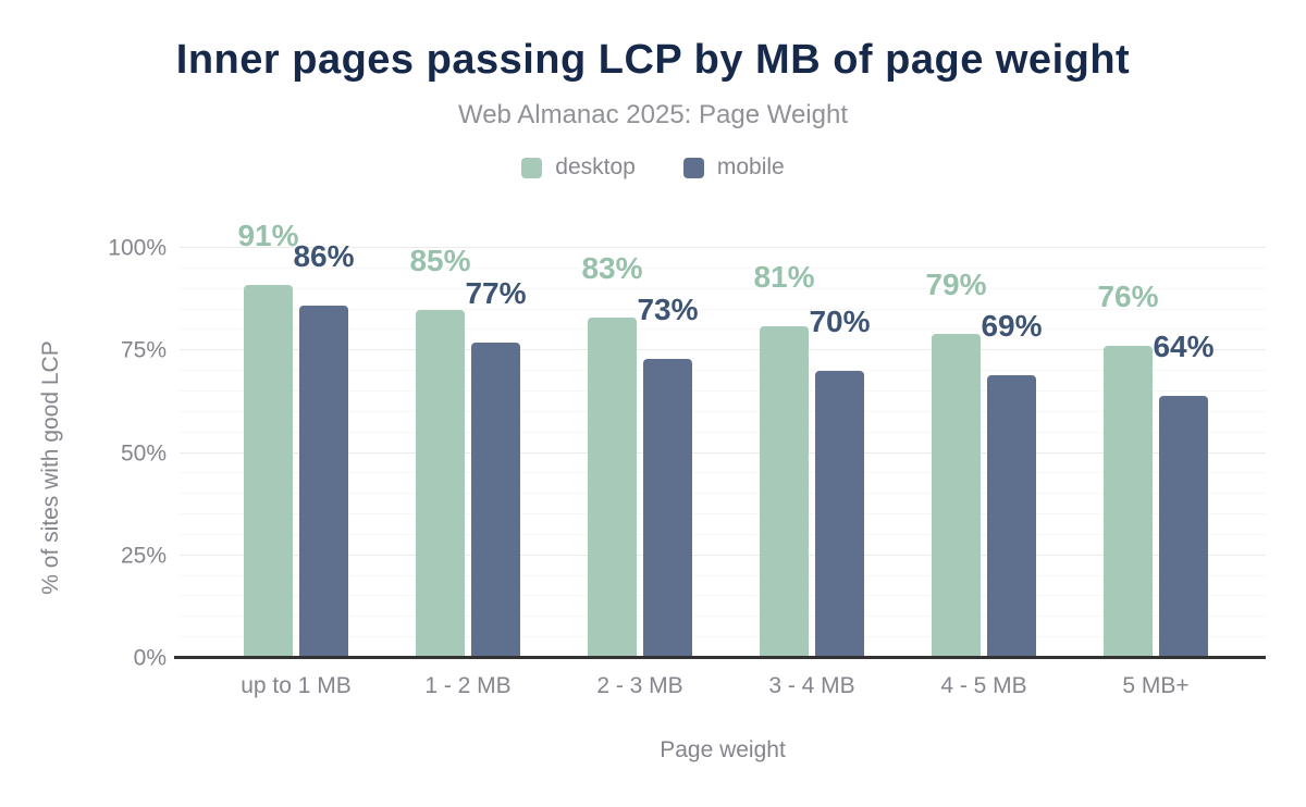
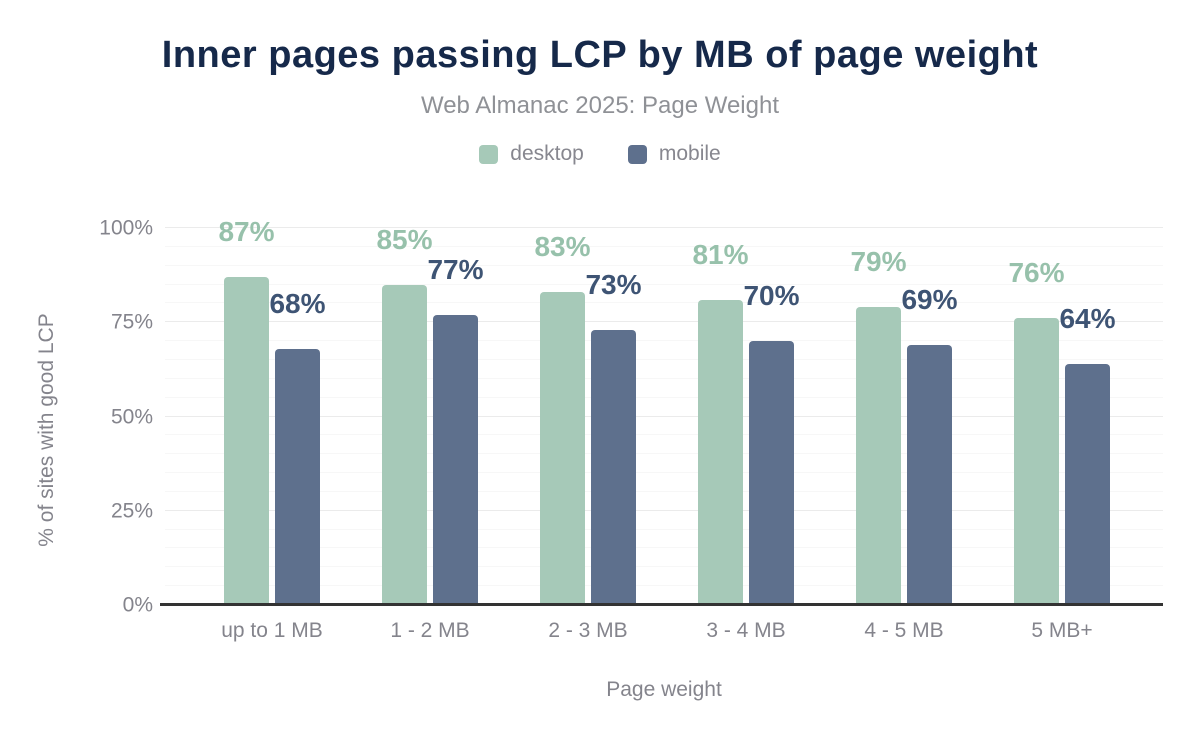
desktop/up to 1 MB: 91% -> 87%
mobile/up to 1 MB: 86% -> 68%
